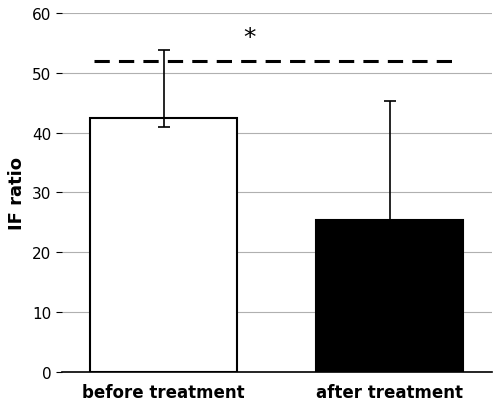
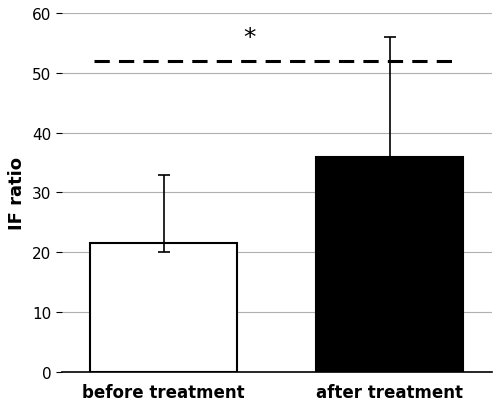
before treatment: 42.4 -> 21.5
after treatment: 25.4 -> 36.0
